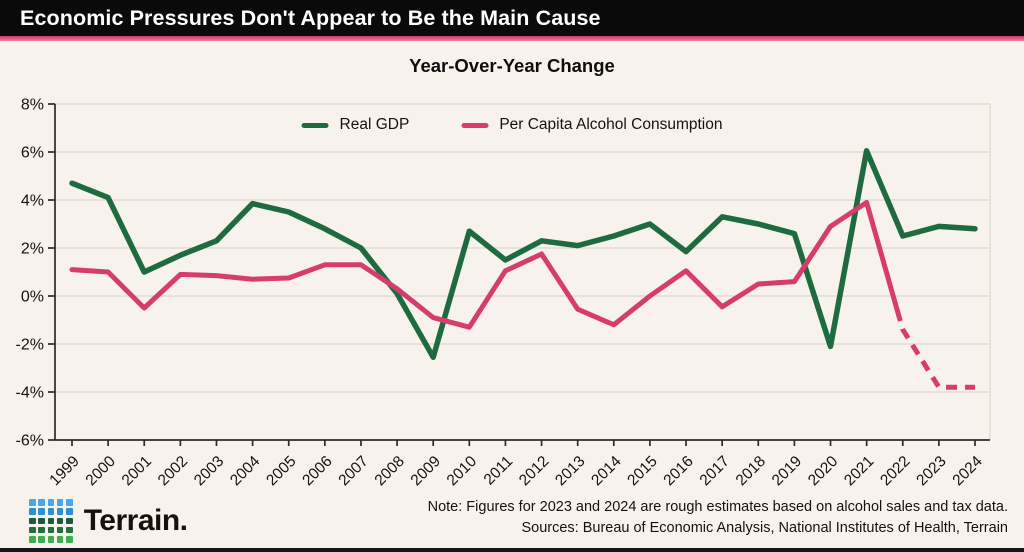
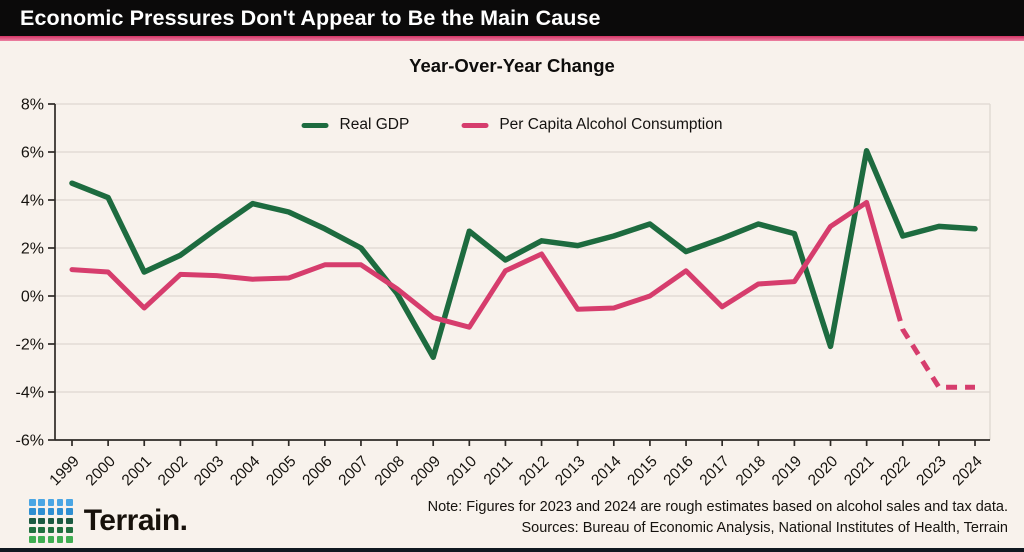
Real GDP/2003: 2.3% -> 2.8%
Per Capita Alcohol Consumption/2014: -1.2% -> -0.5%
Real GDP/2017: 3.3% -> 2.4%
